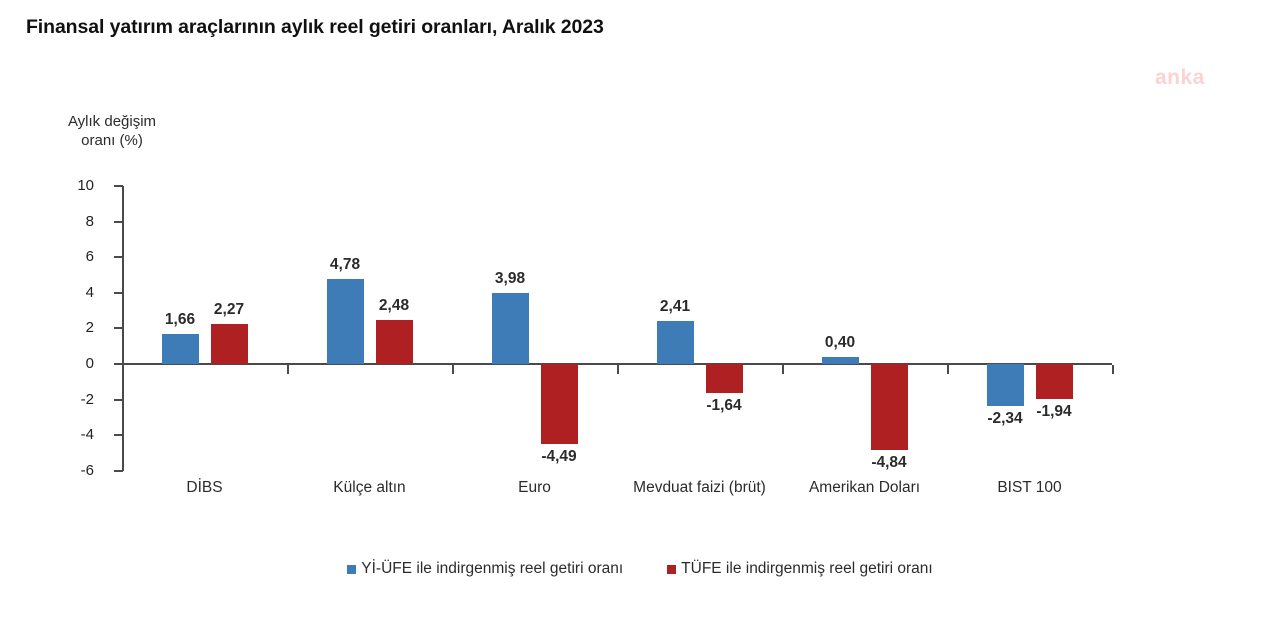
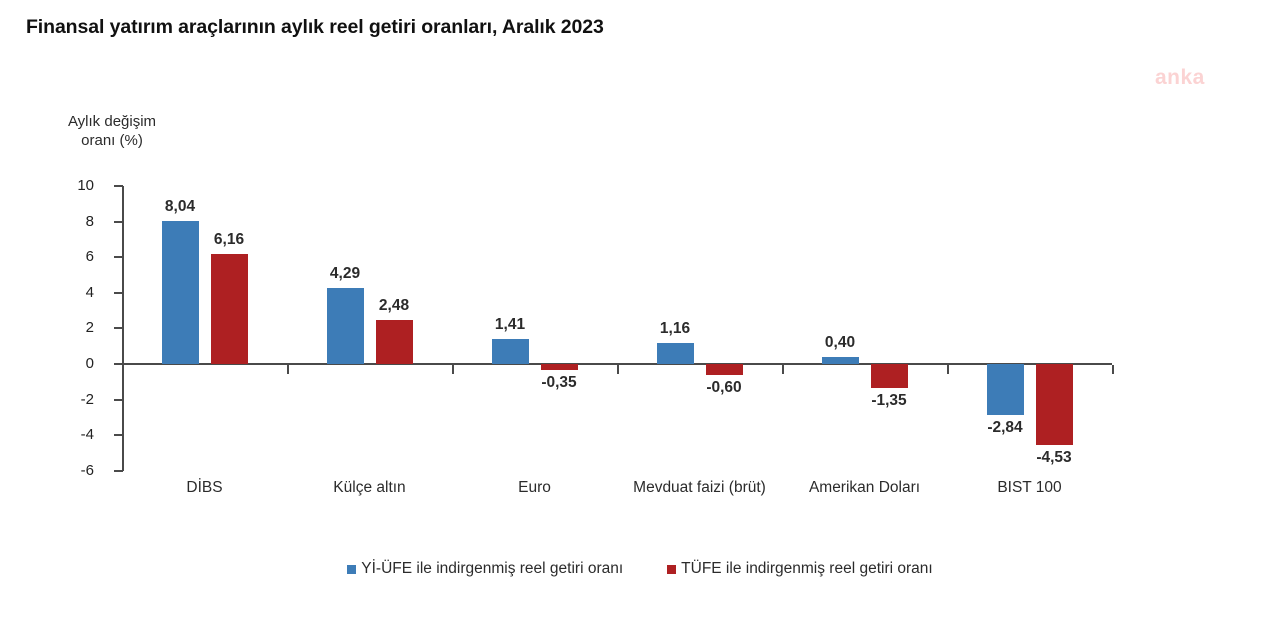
Yİ-ÜFE ile indirgenmiş reel getiri oranı/DİBS: 1,66 -> 8,04
TÜFE ile indirgenmiş reel getiri oranı/DİBS: 2,27 -> 6,16
Yİ-ÜFE ile indirgenmiş reel getiri oranı/Külçe altın: 4,78 -> 4,29
Yİ-ÜFE ile indirgenmiş reel getiri oranı/Euro: 3,98 -> 1,41
TÜFE ile indirgenmiş reel getiri oranı/Euro: -4,49 -> -0,35
Yİ-ÜFE ile indirgenmiş reel getiri oranı/Mevduat faizi (brüt): 2,41 -> 1,16
TÜFE ile indirgenmiş reel getiri oranı/Mevduat faizi (brüt): -1,64 -> -0,60
TÜFE ile indirgenmiş reel getiri oranı/Amerikan Doları: -4,84 -> -1,35
Yİ-ÜFE ile indirgenmiş reel getiri oranı/BIST 100: -2,34 -> -2,84
TÜFE ile indirgenmiş reel getiri oranı/BIST 100: -1,94 -> -4,53
